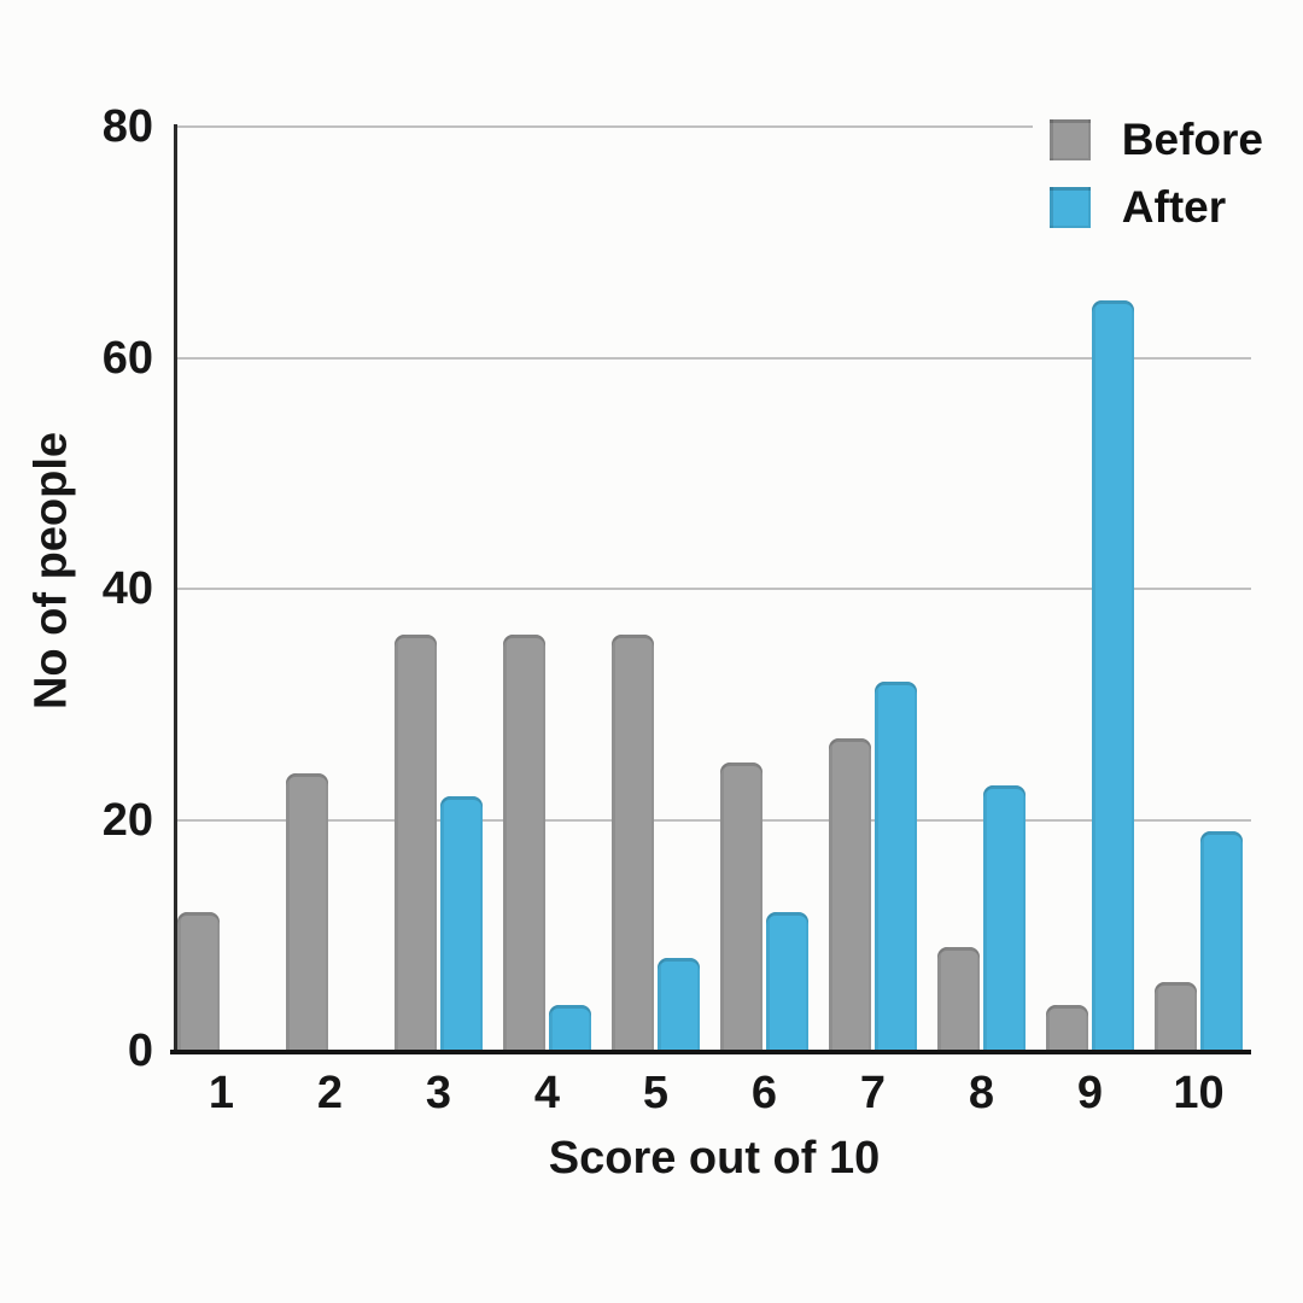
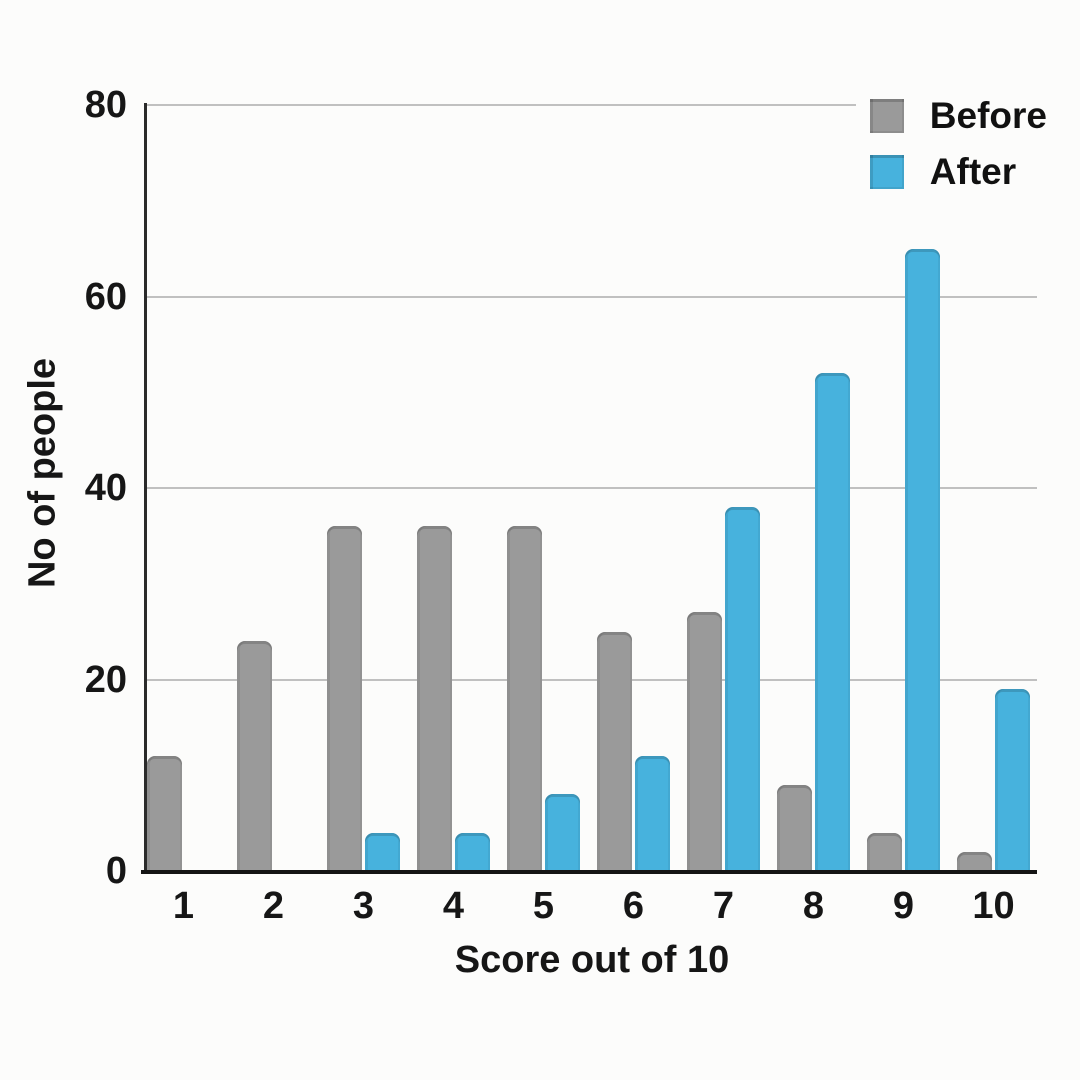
After/3: 22 -> 4
After/7: 32 -> 38
After/8: 23 -> 52
Before/10: 6 -> 2
